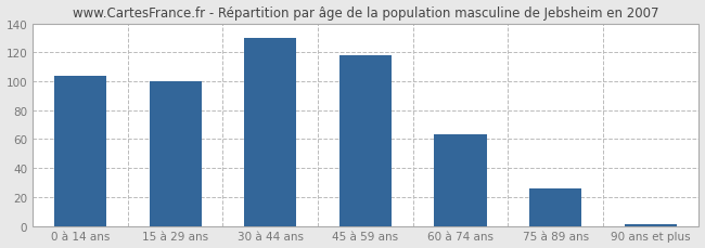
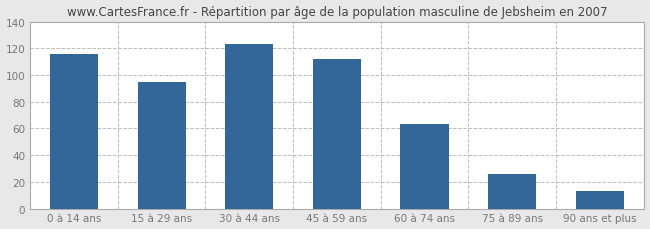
0 à 14 ans: 104 -> 116
15 à 29 ans: 100 -> 95
30 à 44 ans: 130 -> 123
45 à 59 ans: 118 -> 112
90 ans et plus: 1 -> 13
